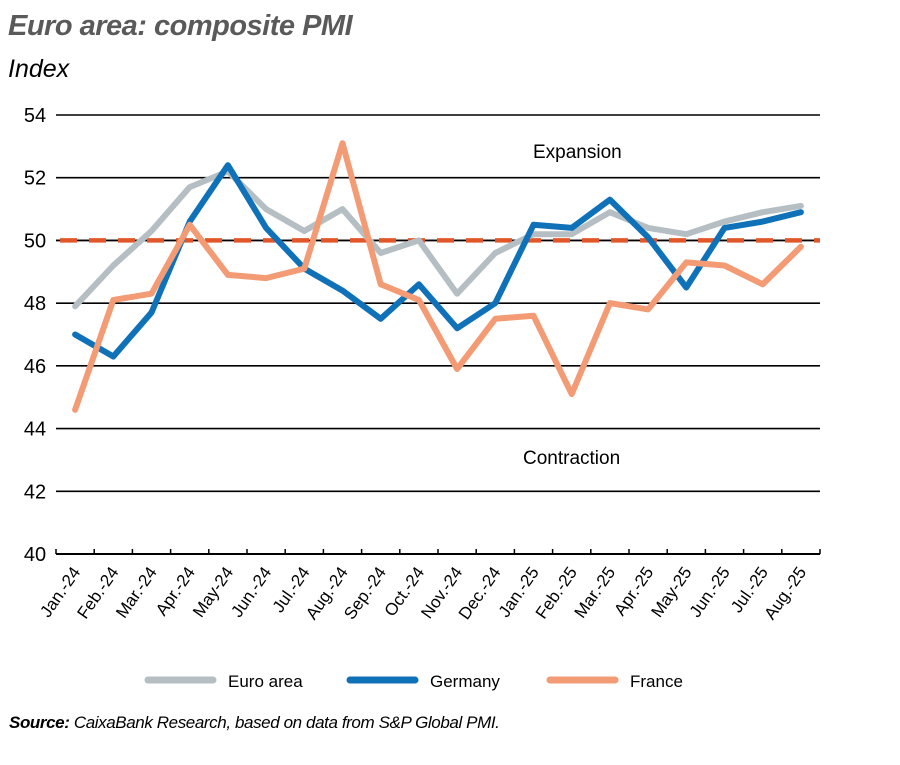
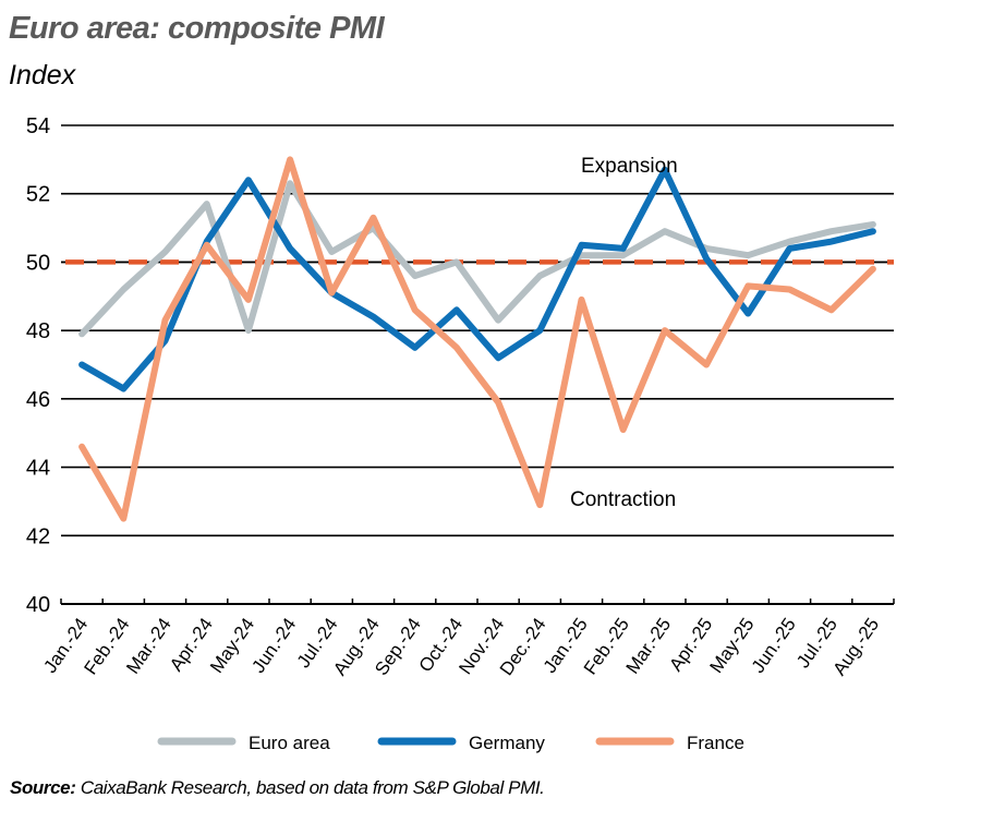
France/Feb.-24: 48.1 -> 42.5
Euro area/May-24: 52.2 -> 48.0
Euro area/Jun.-24: 51.0 -> 52.3
France/Jun.-24: 48.8 -> 53.0
France/Aug.-24: 53.1 -> 51.3
France/Oct.-24: 48.1 -> 47.5
France/Dec.-24: 47.5 -> 42.9
France/Jan.-25: 47.6 -> 48.9
Germany/Mar.-25: 51.3 -> 52.7
France/Apr.-25: 47.8 -> 47.0
